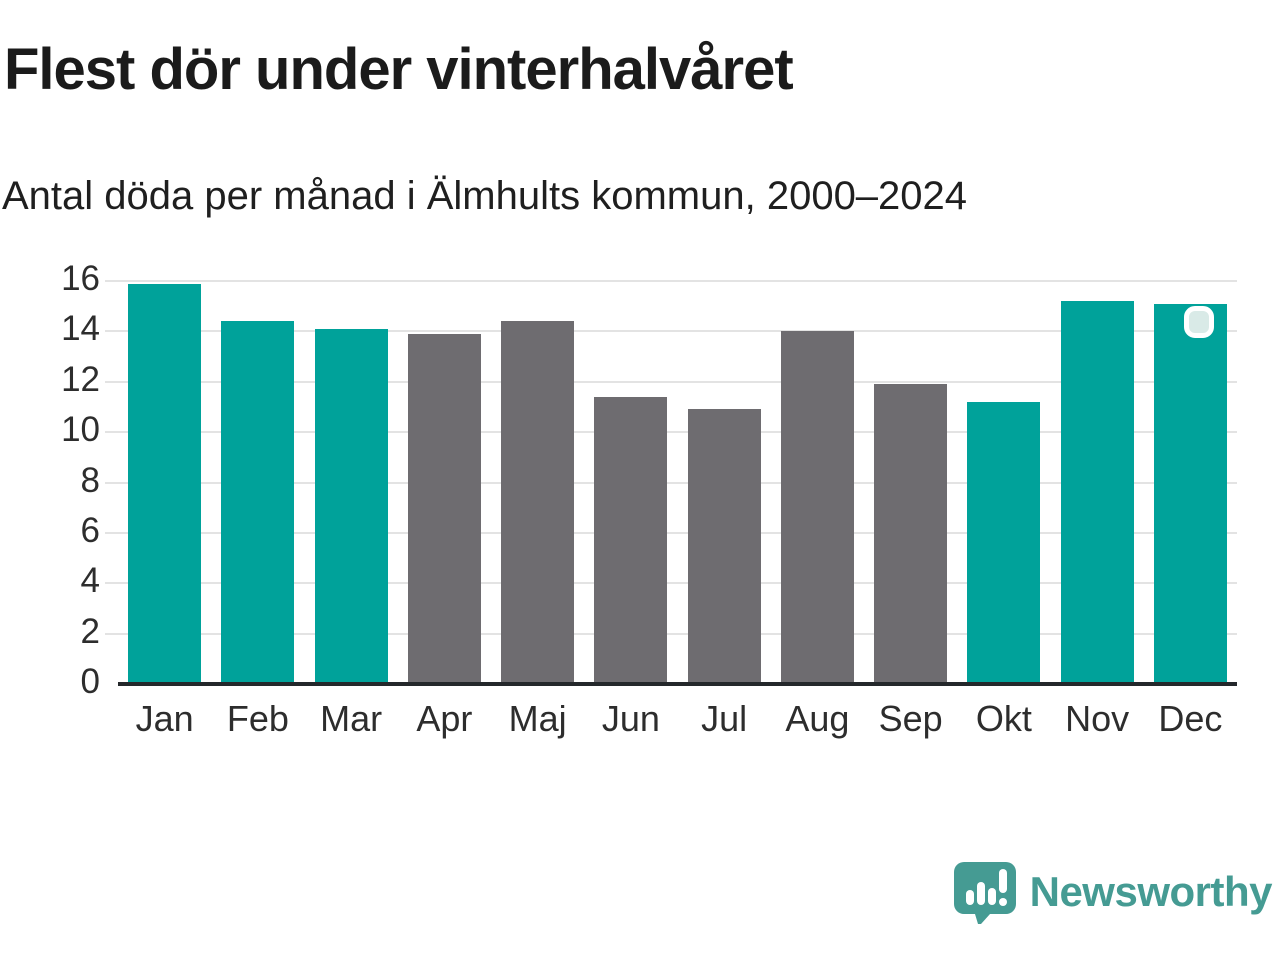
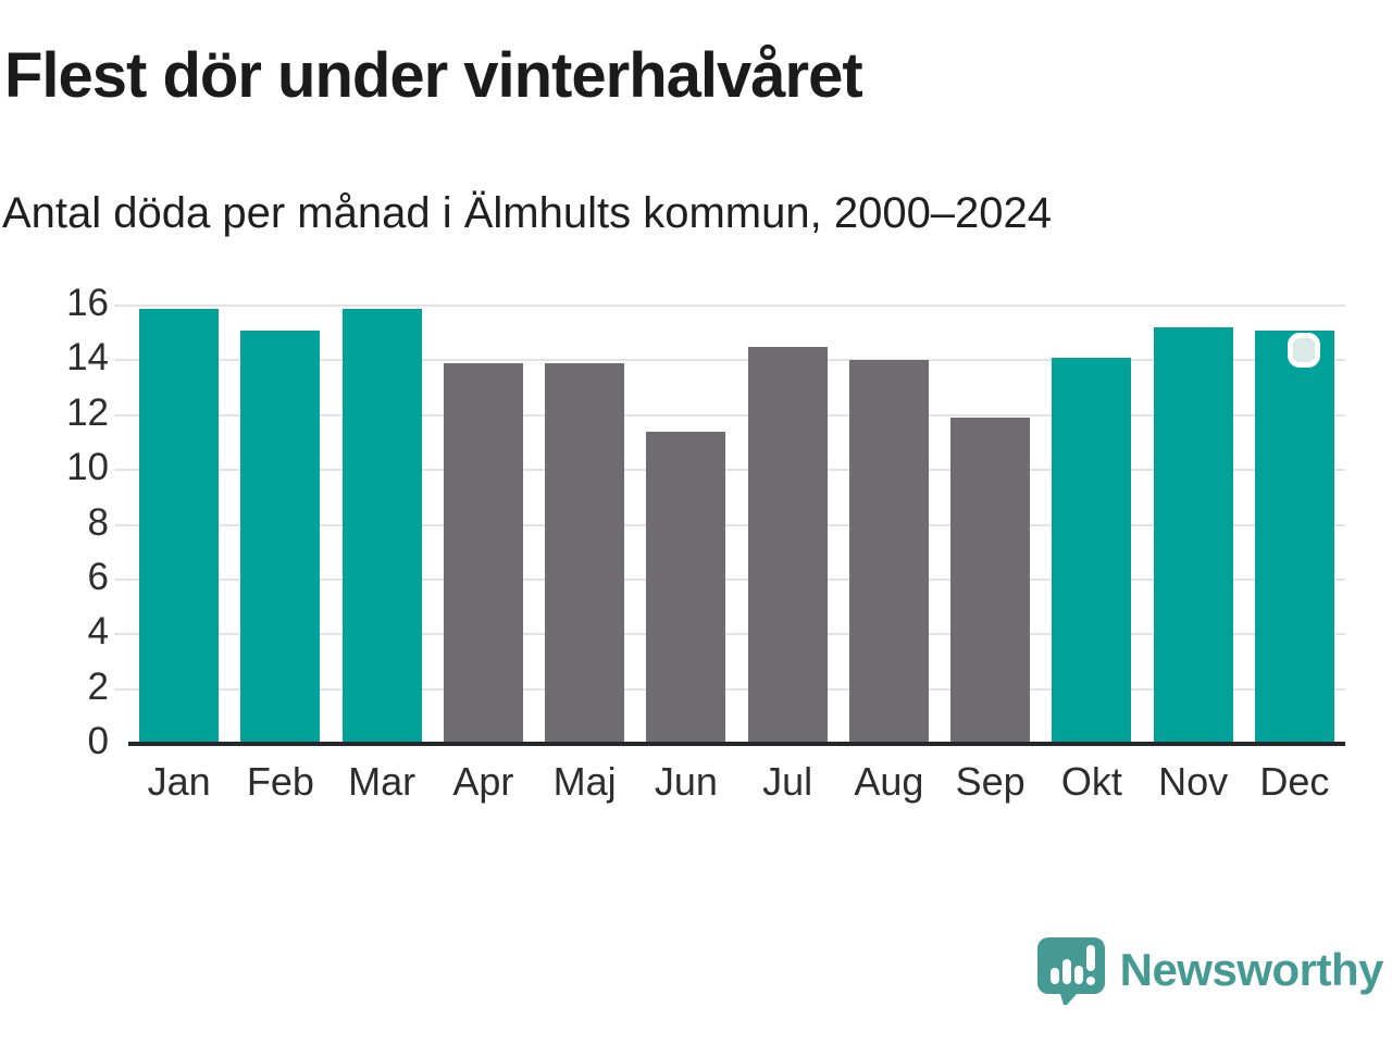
Feb: 14.4 -> 15.1
Mar: 14.1 -> 15.9
Maj: 14.4 -> 13.9
Jul: 10.9 -> 14.5
Okt: 11.2 -> 14.1
